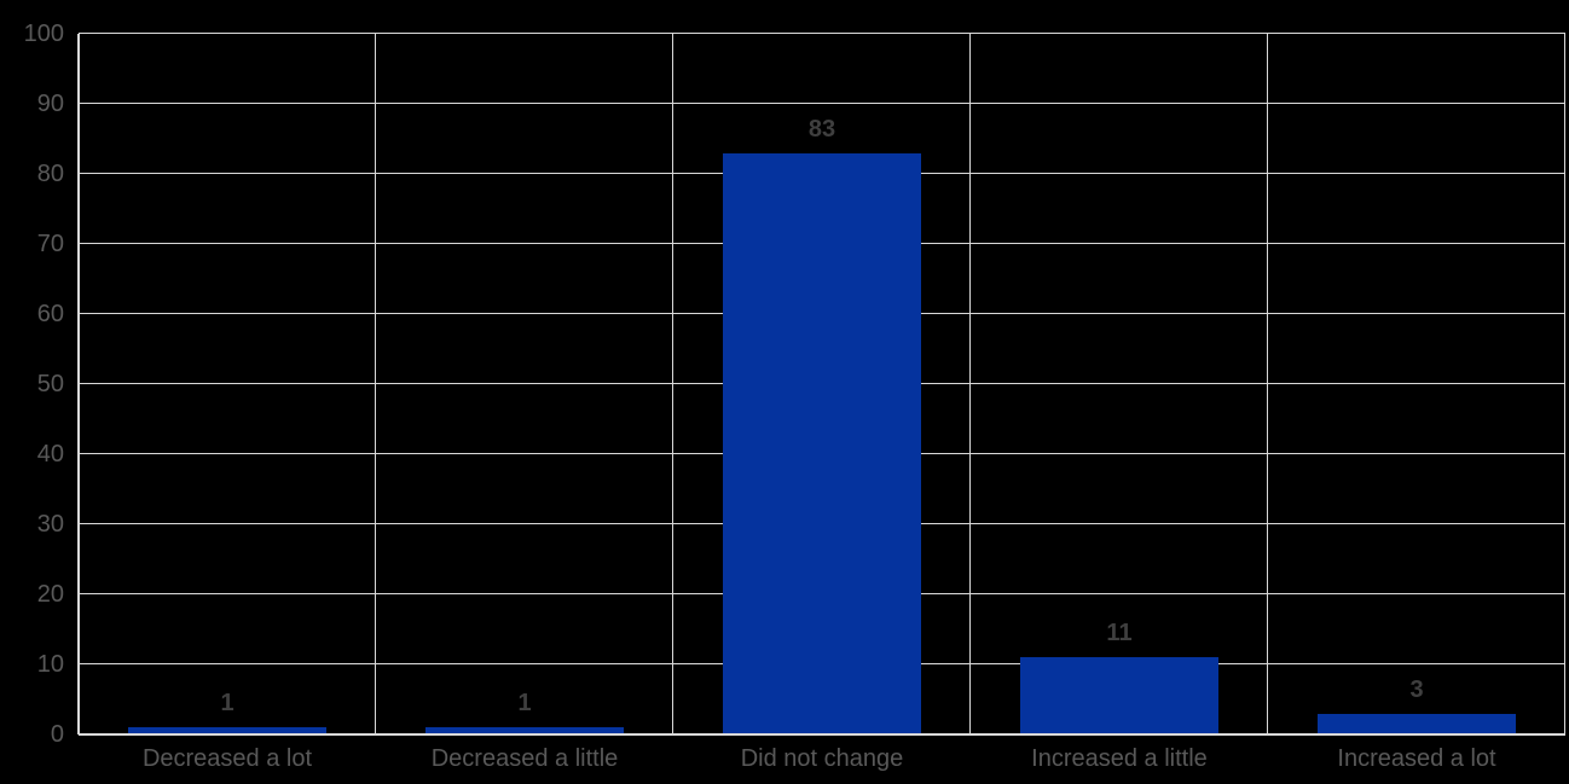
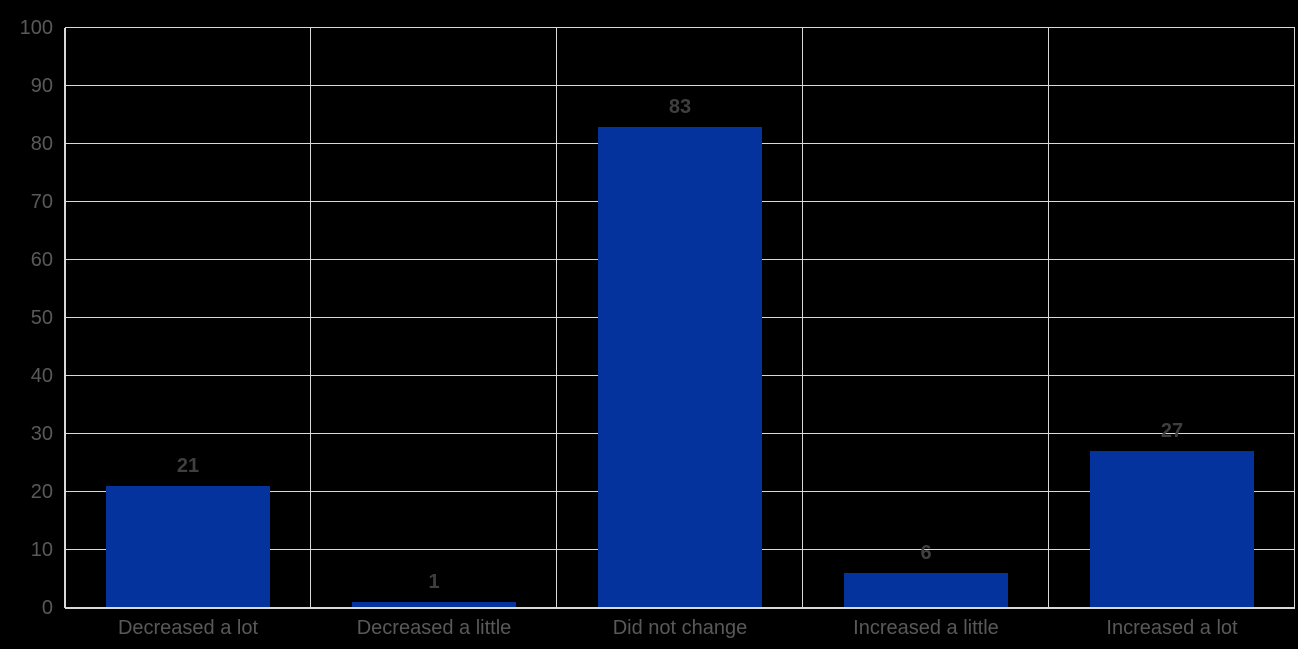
Decreased a lot: 1 -> 21
Increased a little: 11 -> 6
Increased a lot: 3 -> 27
